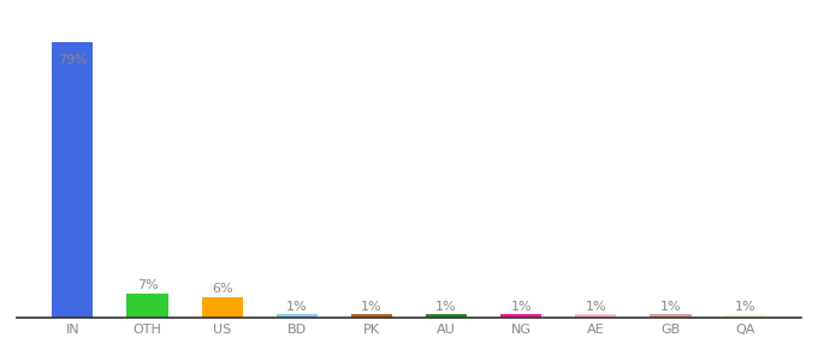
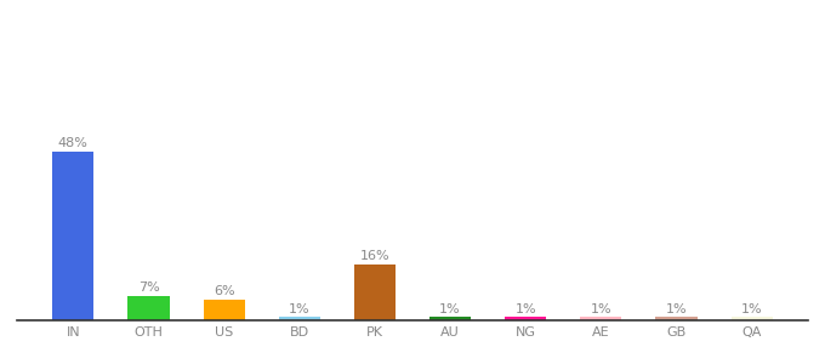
IN: 79% -> 48%
PK: 1% -> 16%
